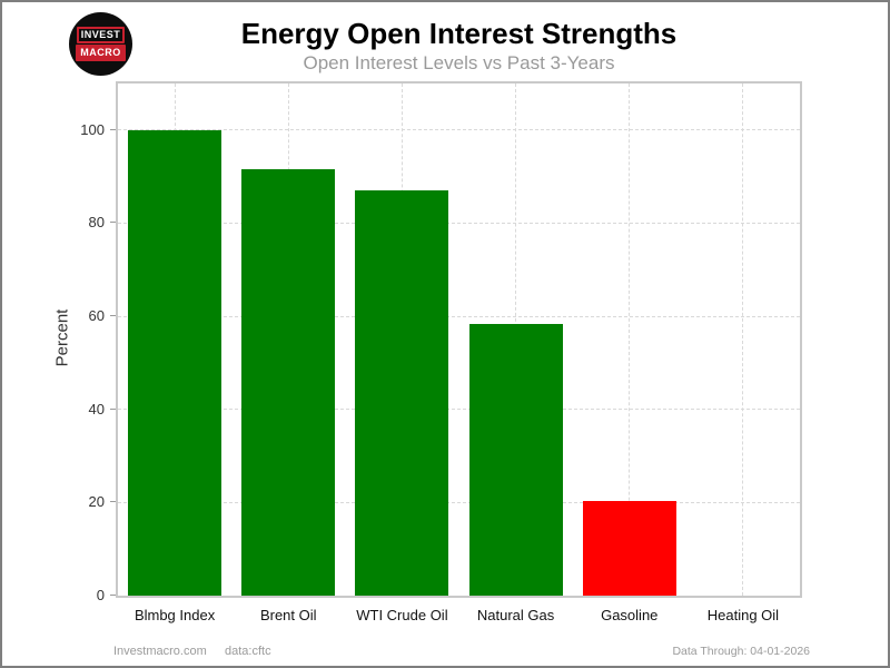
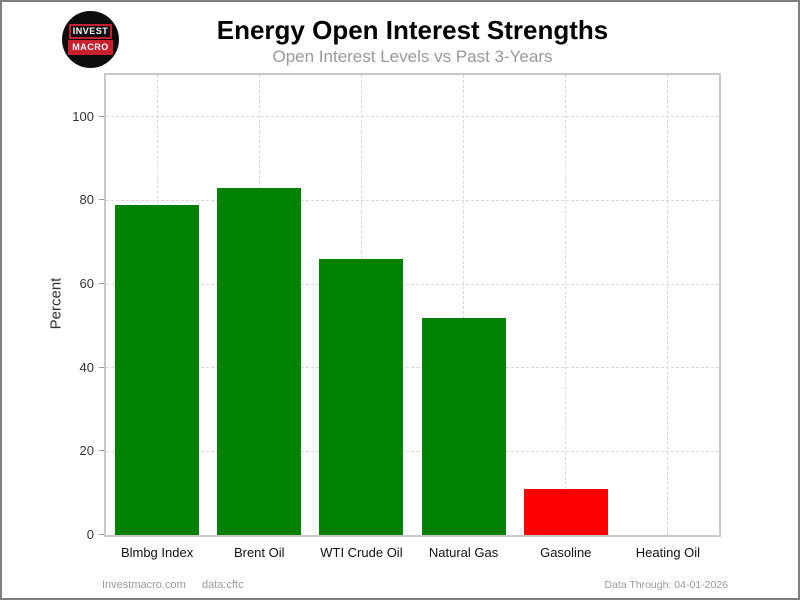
Blmbg Index: 100 -> 79
Brent Oil: 92 -> 83
WTI Crude Oil: 87 -> 66
Natural Gas: 58 -> 52
Gasoline: 20 -> 11
